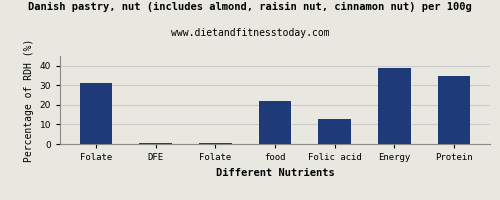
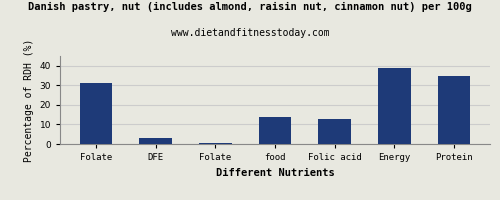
DFE: 0 -> 3
food: 22 -> 14
